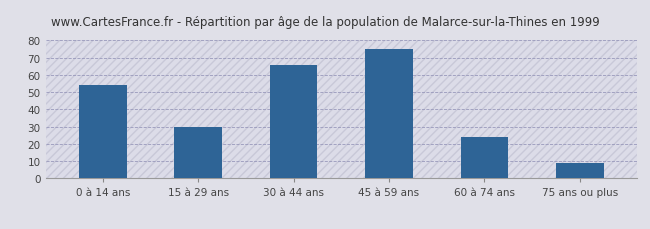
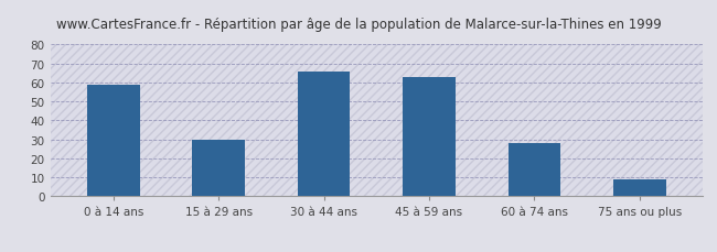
0 à 14 ans: 54 -> 59
45 à 59 ans: 75 -> 63
60 à 74 ans: 24 -> 28
